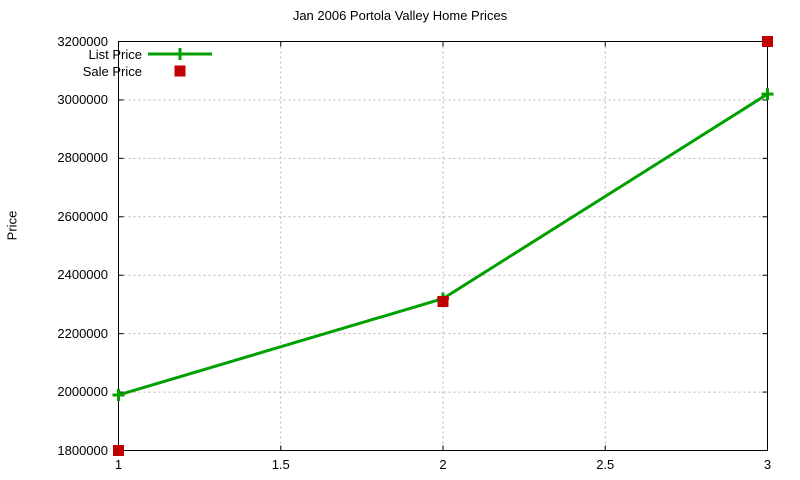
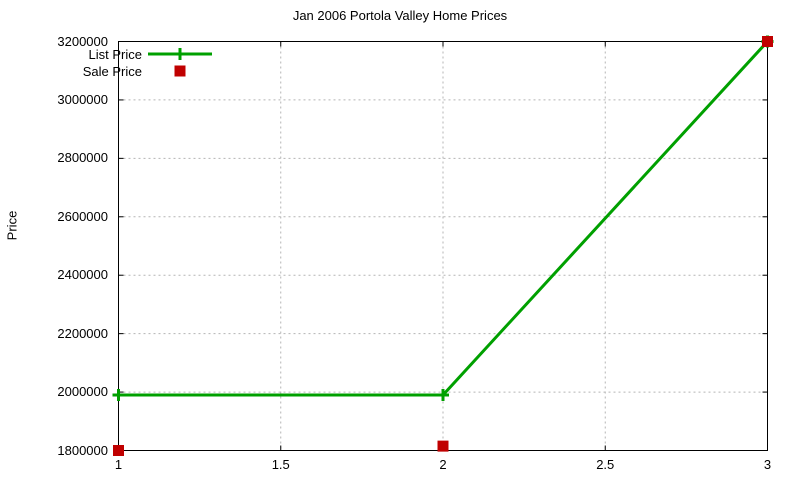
List Price/2: 2320000 -> 1990000
Sale Price/2: 2310000 -> 1820000
List Price/3: 3020000 -> 3200000
